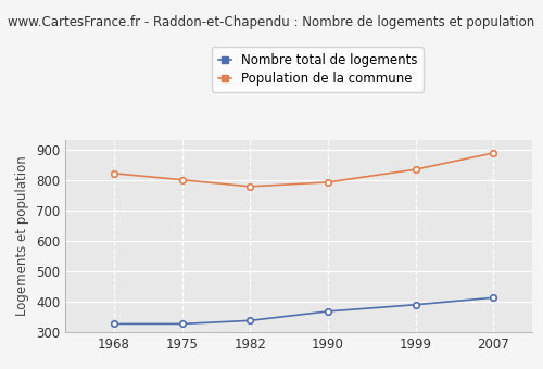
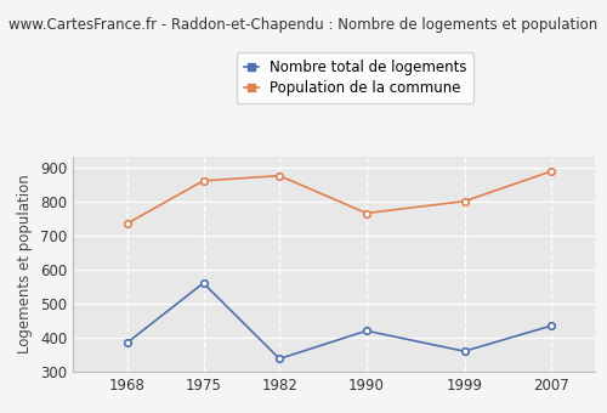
Nombre total de logements/1968: 327 -> 385
Population de la commune/1968: 821 -> 735
Nombre total de logements/1975: 327 -> 560
Population de la commune/1975: 800 -> 860
Population de la commune/1982: 778 -> 875
Nombre total de logements/1990: 368 -> 420
Population de la commune/1990: 792 -> 765
Nombre total de logements/1999: 390 -> 360
Population de la commune/1999: 834 -> 800
Nombre total de logements/2007: 413 -> 435
